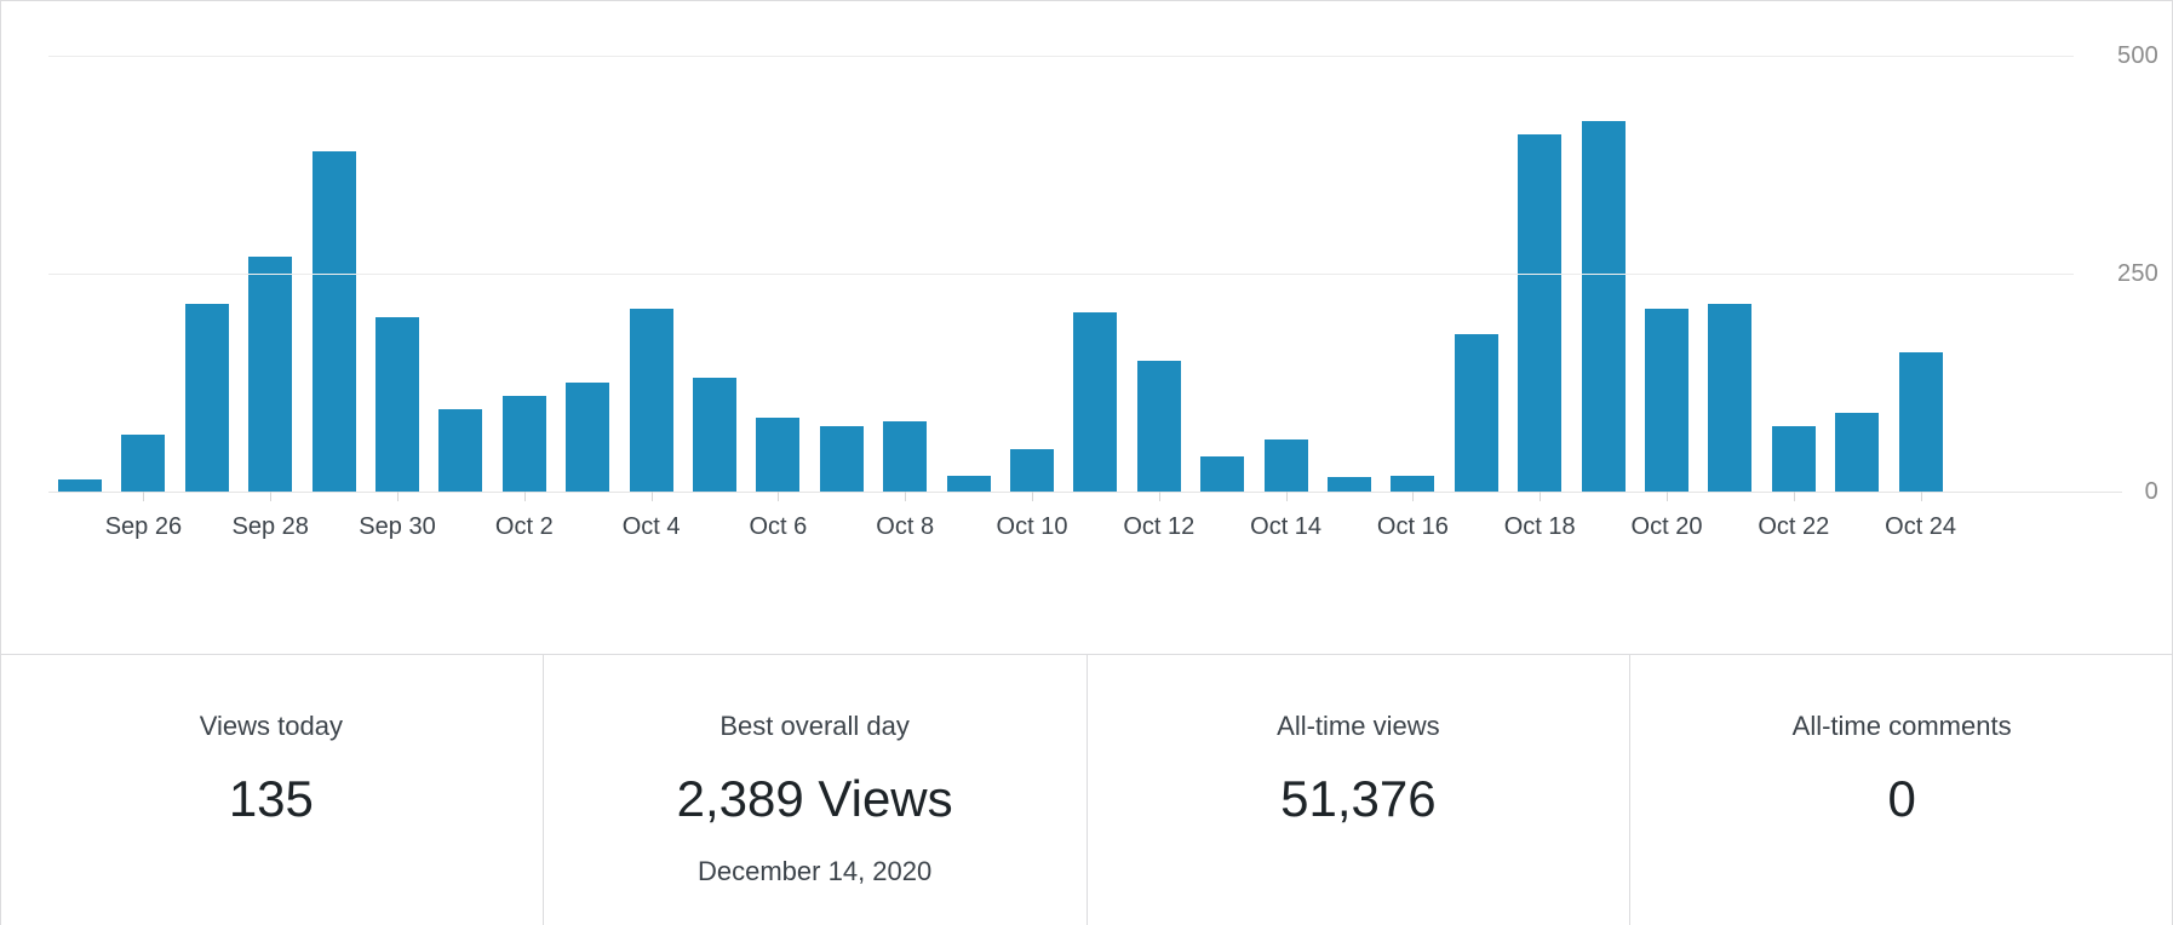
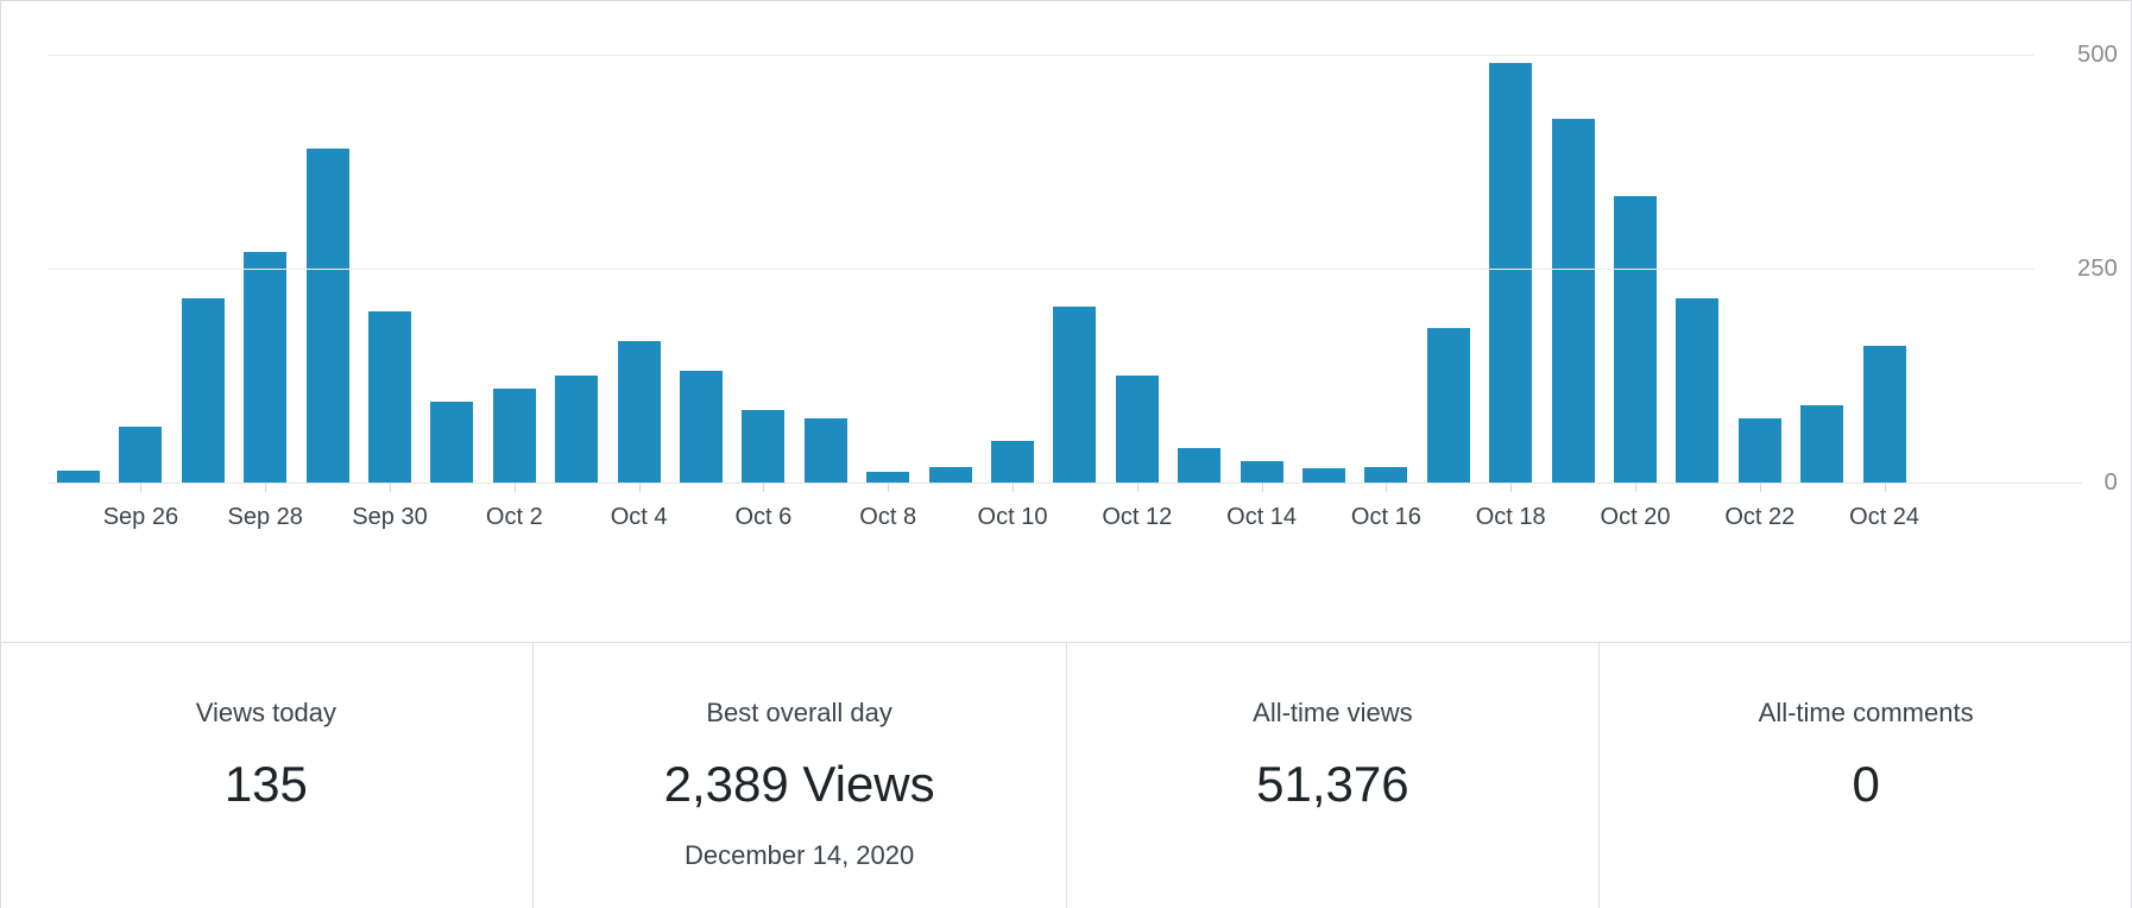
Oct 4: 210 -> 160
Oct 8: 80 -> 10
Oct 12: 150 -> 120
Oct 14: 60 -> 20
Oct 18: 410 -> 490
Oct 20: 210 -> 340
